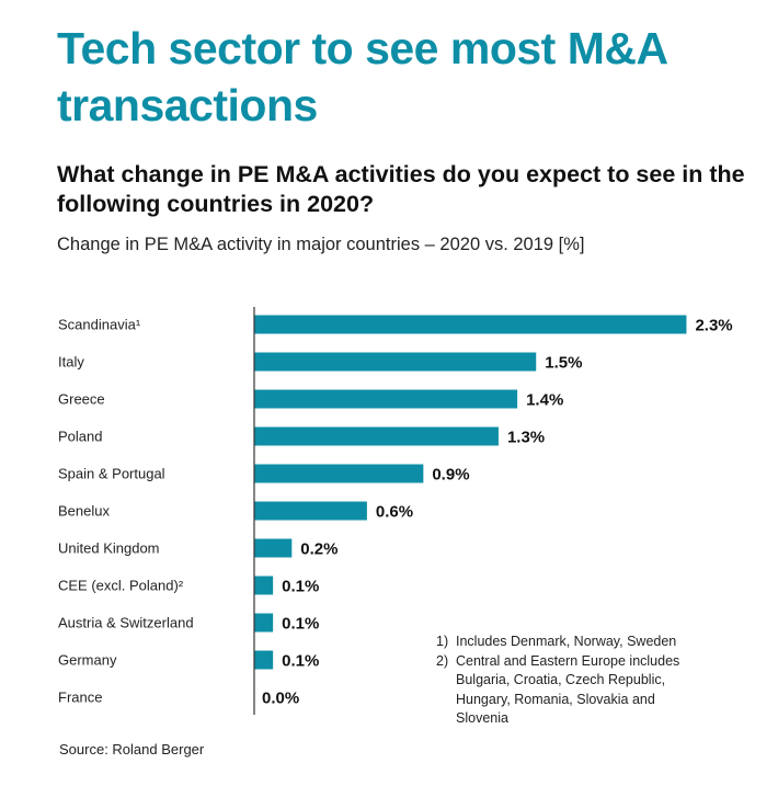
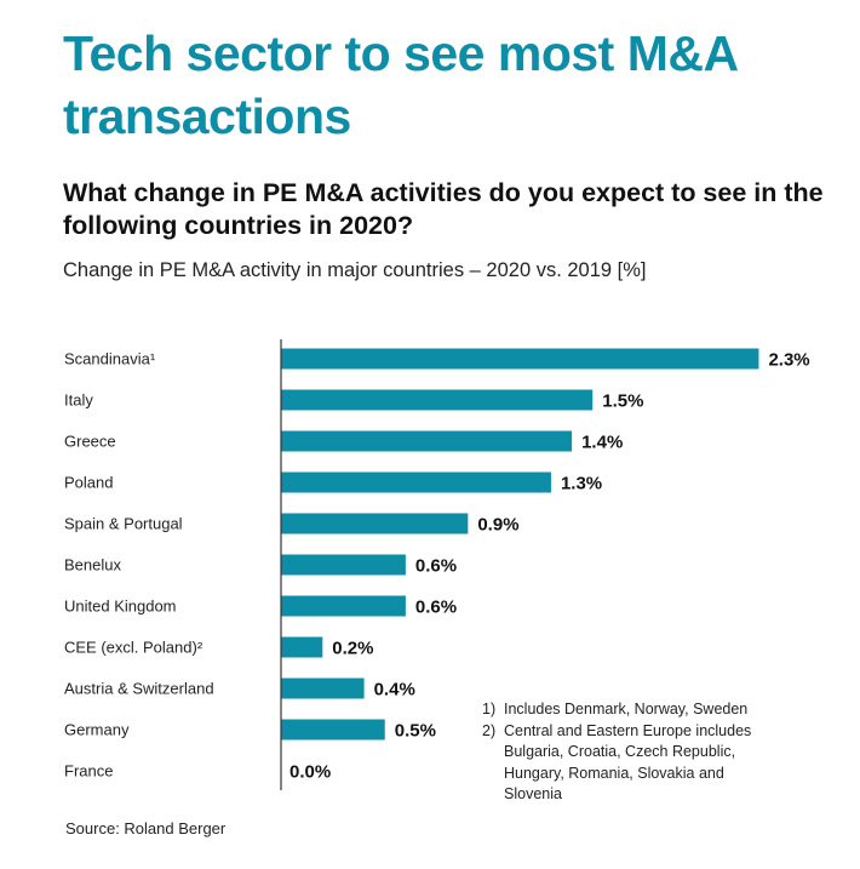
United Kingdom: 0.2% -> 0.6%
CEE (excl. Poland)²: 0.1% -> 0.2%
Austria & Switzerland: 0.1% -> 0.4%
Germany: 0.1% -> 0.5%
